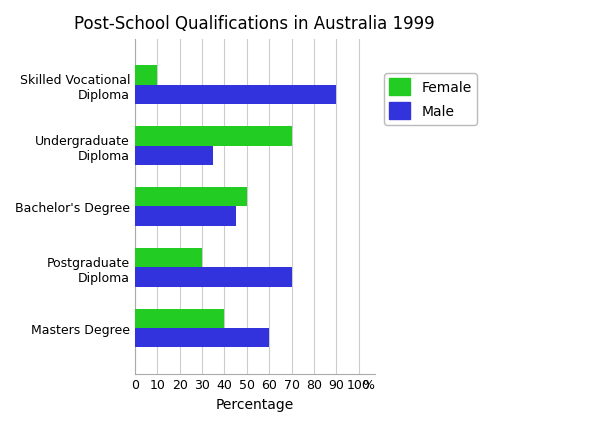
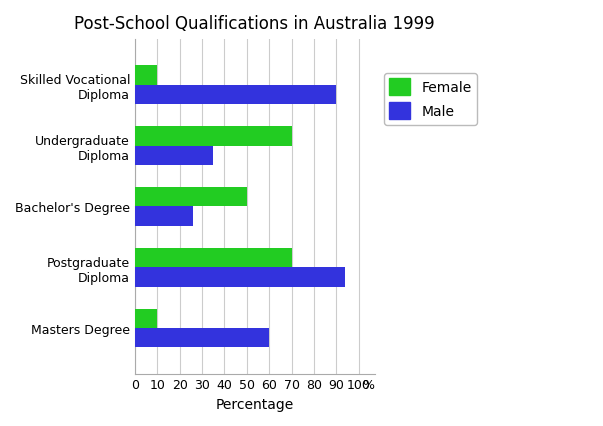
Male/Bachelor's Degree: 45 -> 26
Female/Postgraduate Diploma: 30 -> 70
Male/Postgraduate Diploma: 70 -> 94
Female/Masters Degree: 40 -> 10
